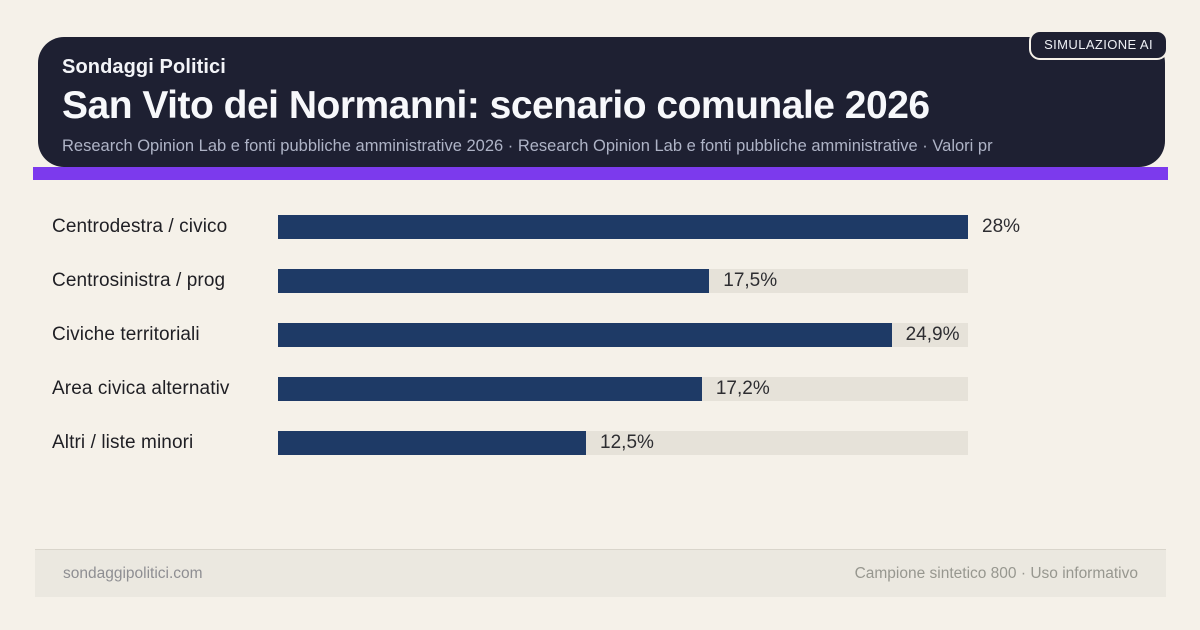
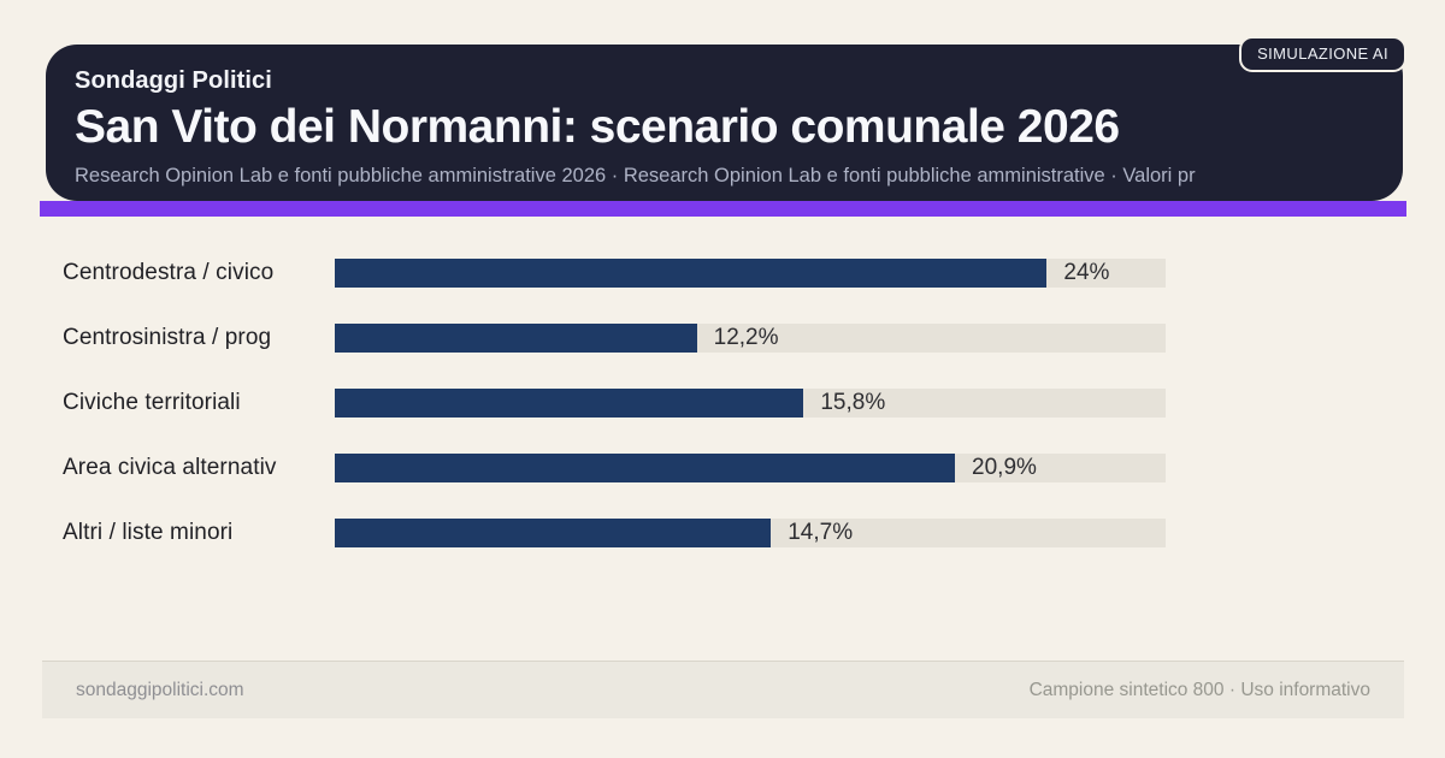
Centrodestra / civico: 28% -> 24%
Centrosinistra / prog: 17,5% -> 12,2%
Civiche territoriali: 24,9% -> 15,8%
Area civica alternativ: 17,2% -> 20,9%
Altri / liste minori: 12,5% -> 14,7%
